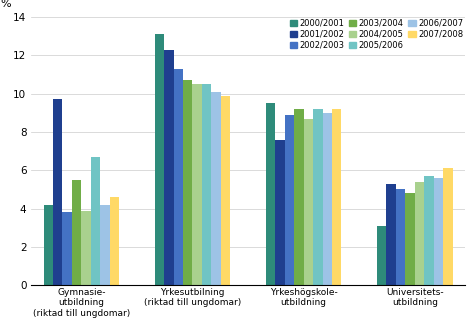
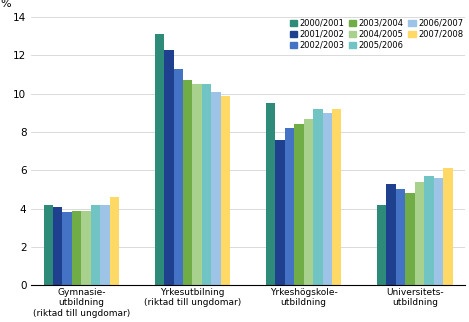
2001/2002/Gymnasie- utbildning (riktad till ungdomar): 9.7 -> 4.1
2003/2004/Gymnasie- utbildning (riktad till ungdomar): 5.5 -> 3.9
2005/2006/Gymnasie- utbildning (riktad till ungdomar): 6.7 -> 4.2
2002/2003/Yrkeshögskole- utbildning: 8.9 -> 8.2
2003/2004/Yrkeshögskole- utbildning: 9.2 -> 8.4
2000/2001/Universitets- utbildning: 3.1 -> 4.2
